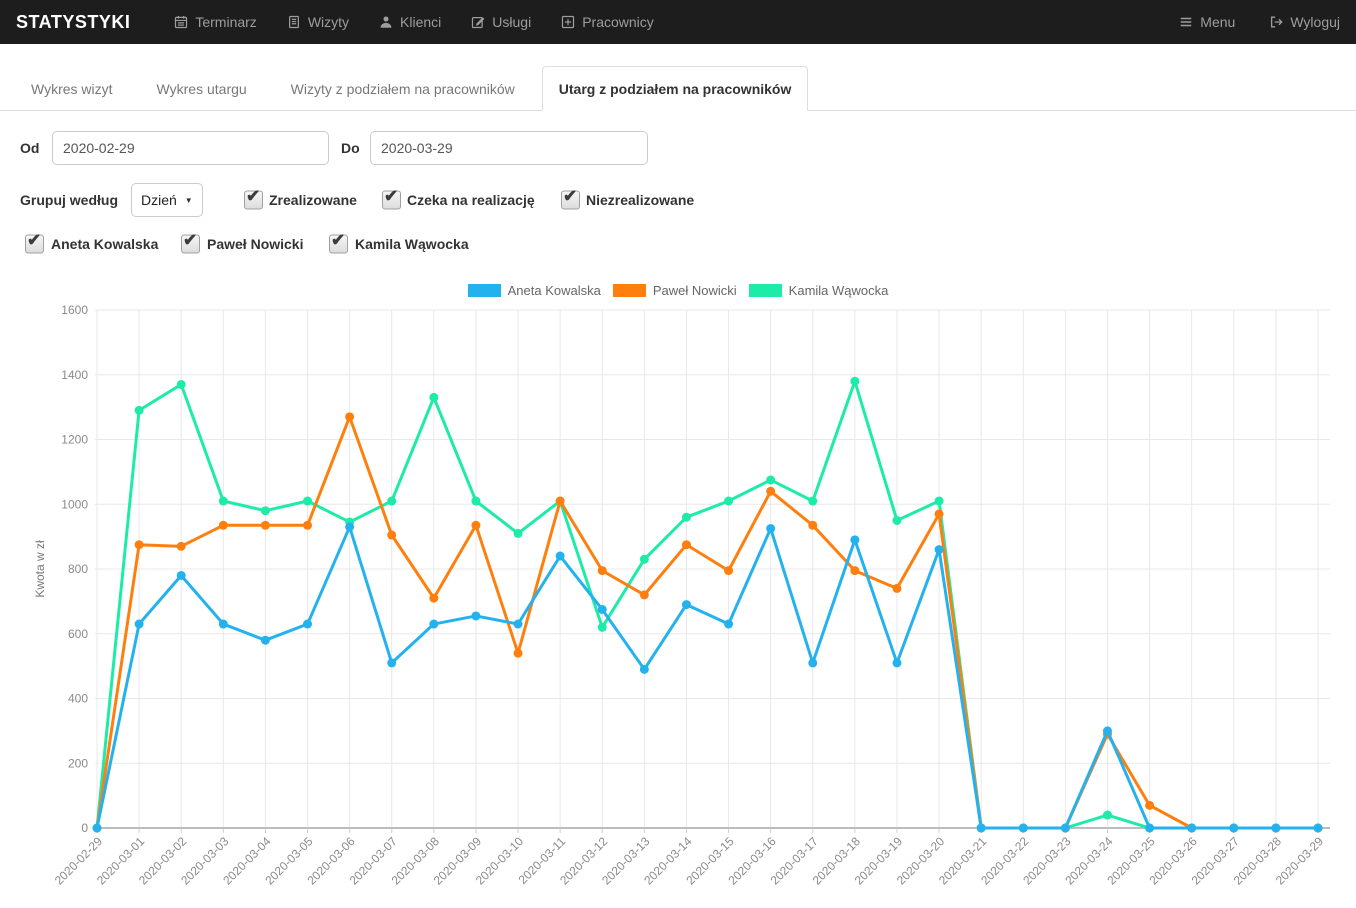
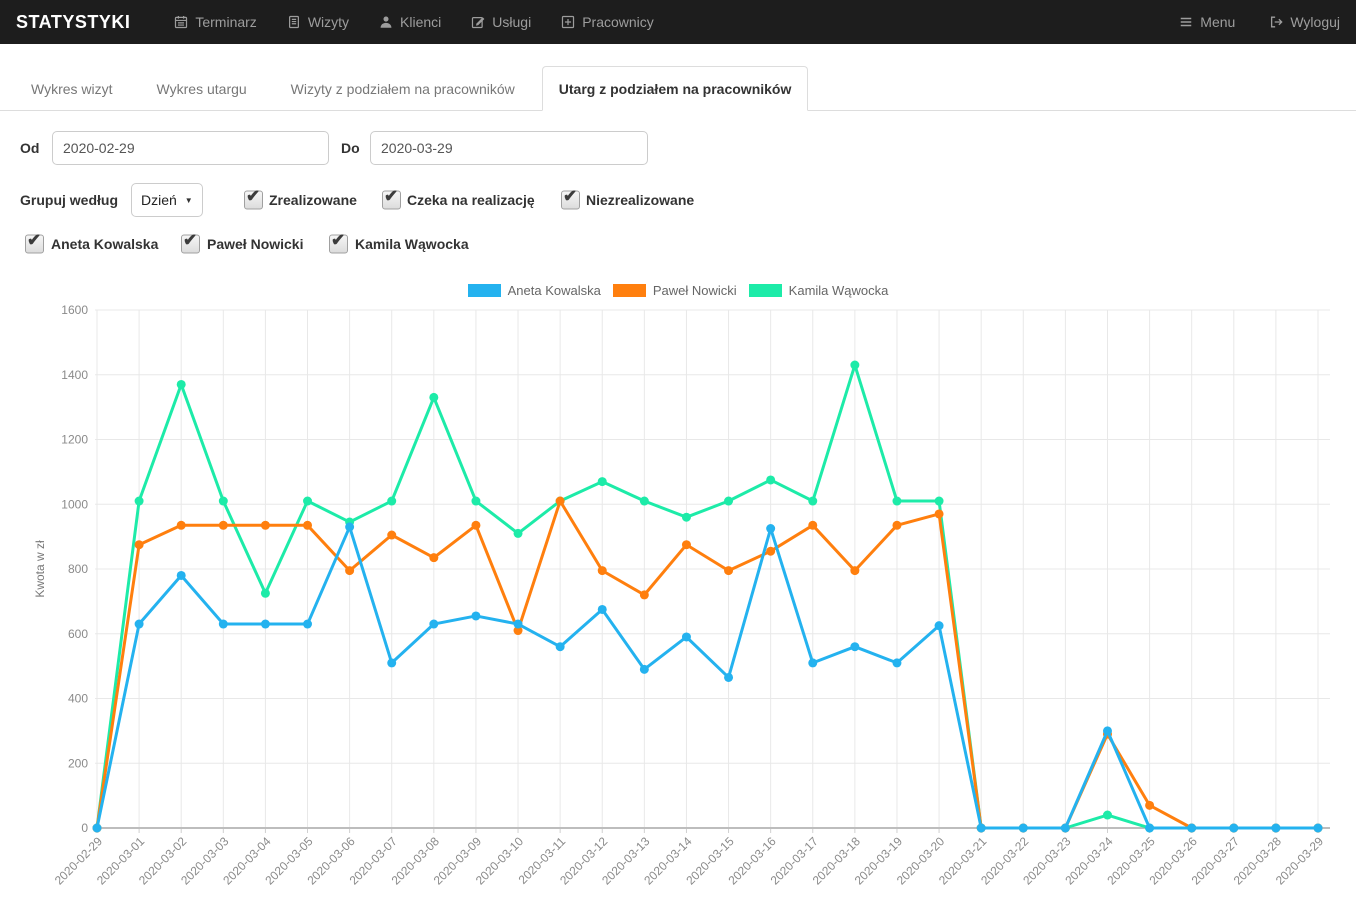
Kamila Wąwocka/2020-03-01: 1290 -> 1010
Paweł Nowicki/2020-03-02: 870 -> 940
Aneta Kowalska/2020-03-04: 580 -> 630
Kamila Wąwocka/2020-03-04: 980 -> 720
Paweł Nowicki/2020-03-06: 1270 -> 800
Paweł Nowicki/2020-03-08: 710 -> 840
Paweł Nowicki/2020-03-10: 540 -> 610
Aneta Kowalska/2020-03-11: 840 -> 560
Kamila Wąwocka/2020-03-12: 620 -> 1070
Kamila Wąwocka/2020-03-13: 830 -> 1010
Aneta Kowalska/2020-03-14: 690 -> 590
Aneta Kowalska/2020-03-15: 630 -> 460
Paweł Nowicki/2020-03-16: 1040 -> 860
Aneta Kowalska/2020-03-18: 890 -> 560
Kamila Wąwocka/2020-03-18: 1380 -> 1430
Paweł Nowicki/2020-03-19: 740 -> 940
Kamila Wąwocka/2020-03-19: 950 -> 1010
Aneta Kowalska/2020-03-20: 860 -> 620
